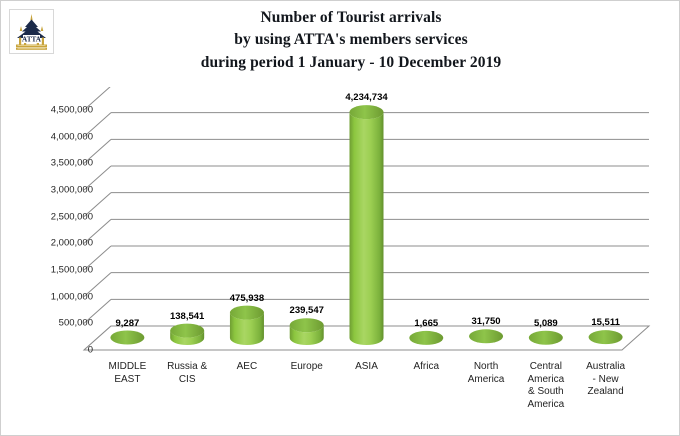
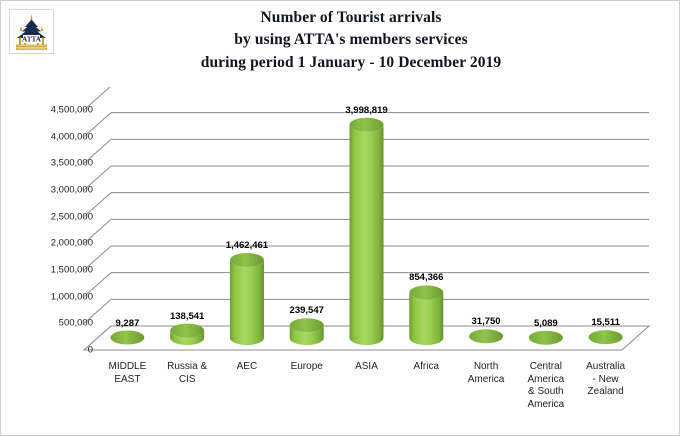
AEC: 475,938 -> 1,462,461
ASIA: 4,234,734 -> 3,998,819
Africa: 1,665 -> 854,366
